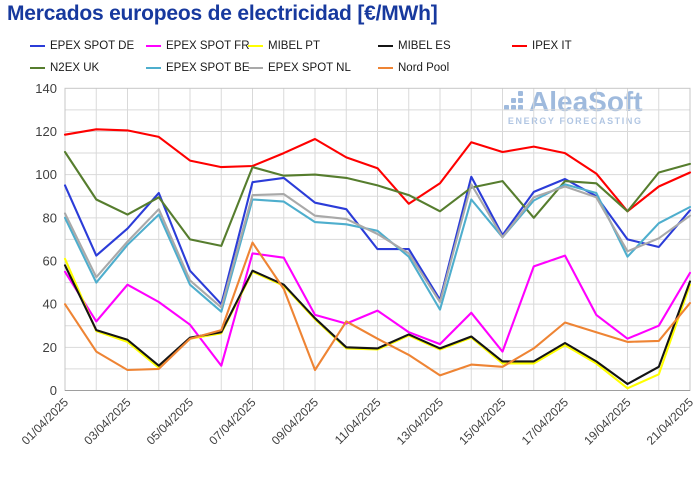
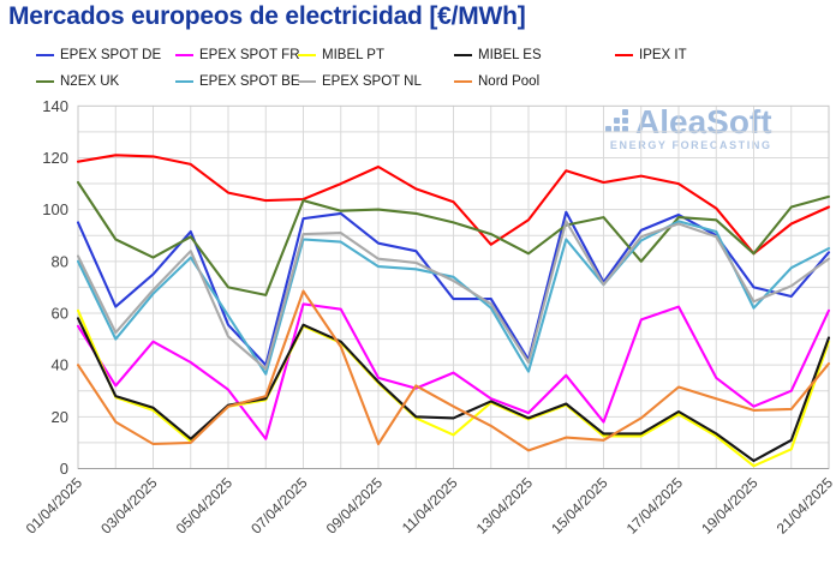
EPEX SPOT BE/05/04/2025: 49 -> 59
MIBEL PT/11/04/2025: 19 -> 13
EPEX SPOT FR/21/04/2025: 54 -> 61
